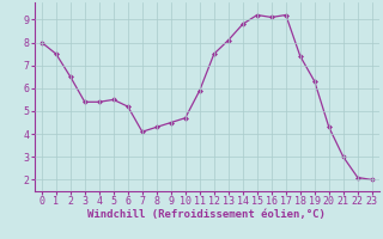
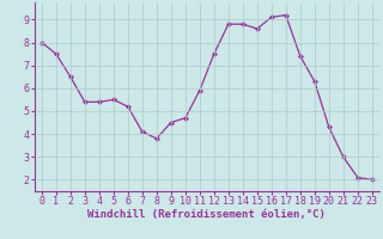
8: 4.3 -> 3.8
13: 8.1 -> 8.8
15: 9.2 -> 8.6
